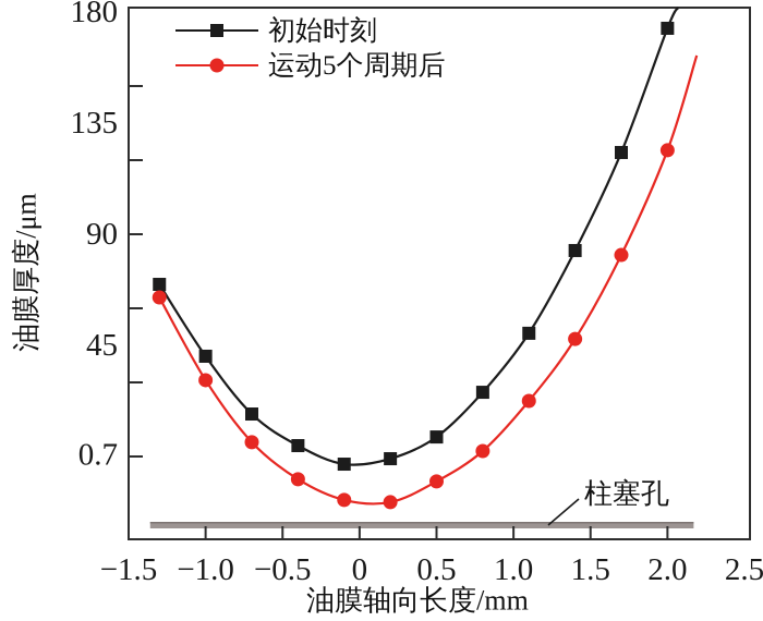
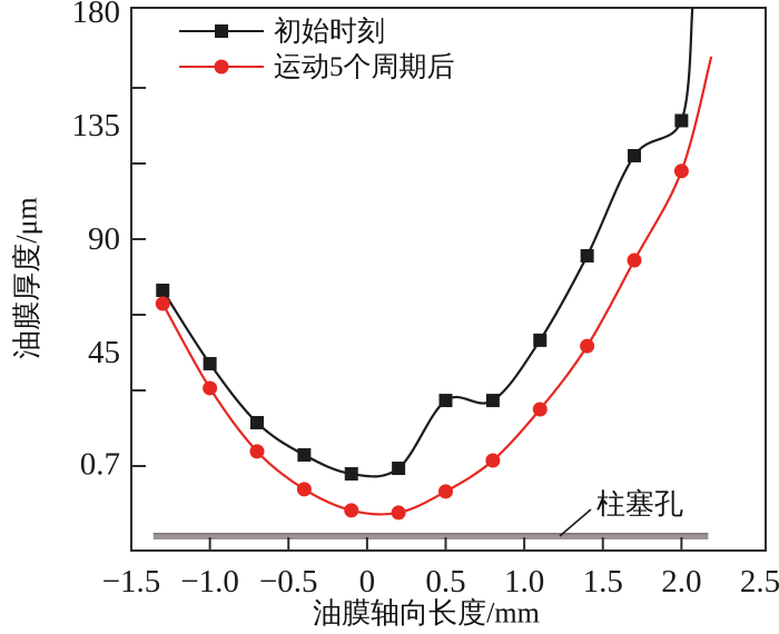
初始时刻/0.5: 8 -> 26
初始时刻/2.0: 173 -> 137
运动5个周期后/2.0: 124 -> 117
